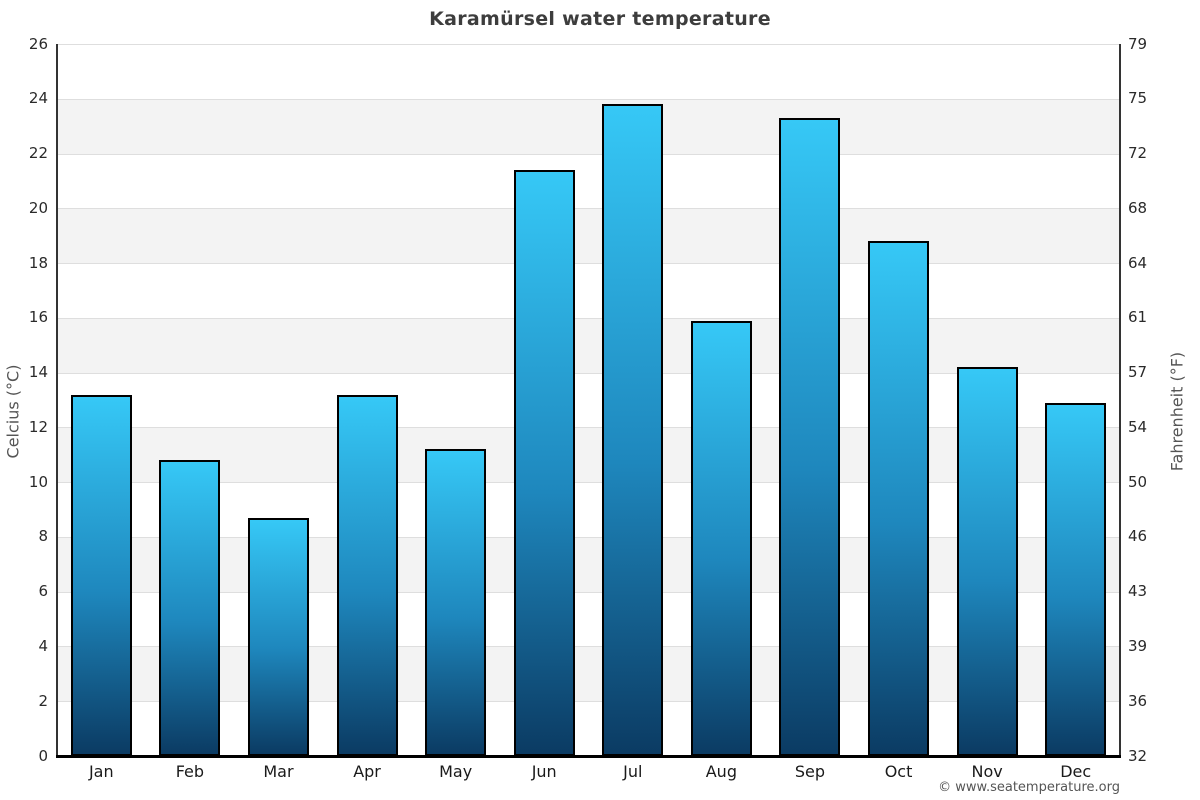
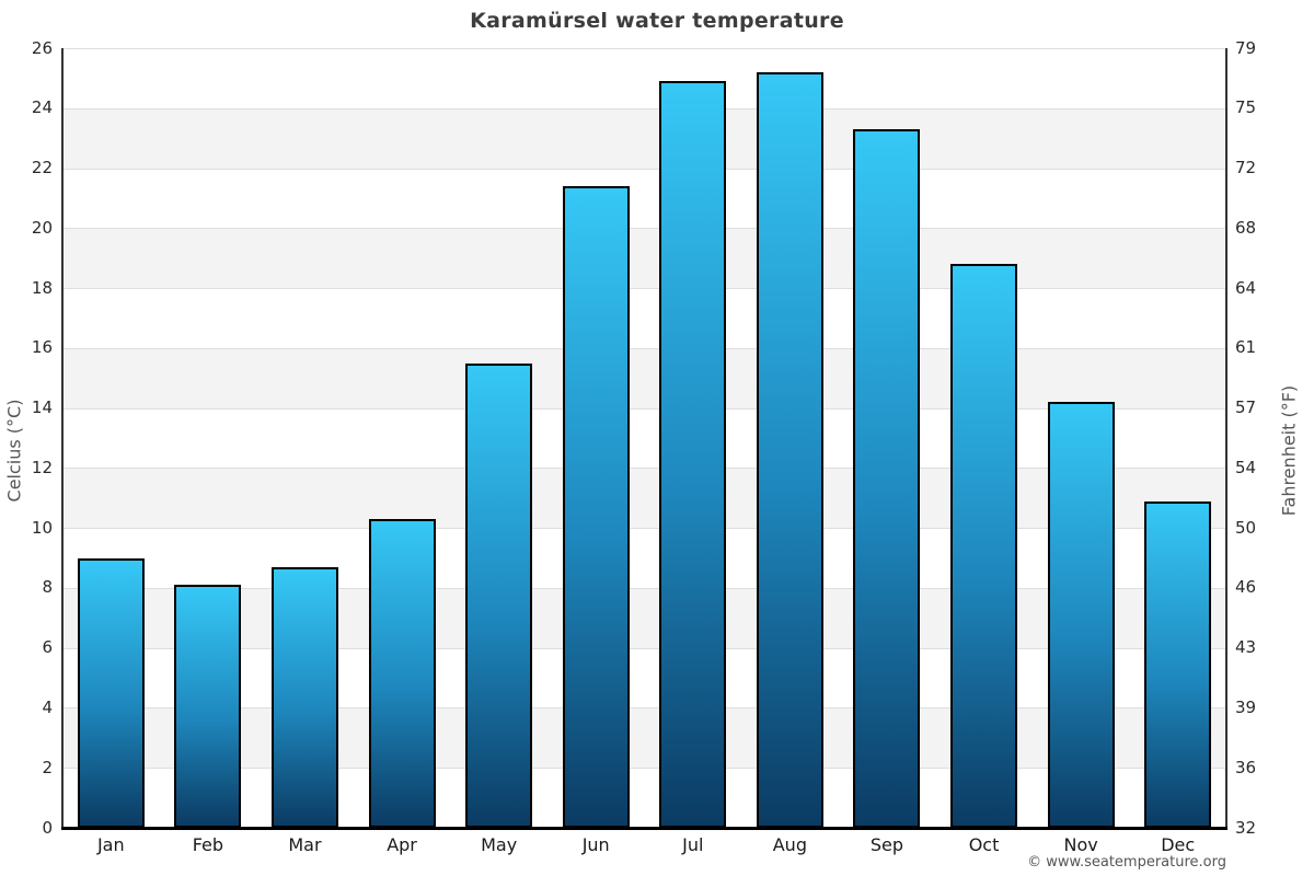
Jan: 13.2 -> 9.0
Feb: 10.8 -> 8.1
Apr: 13.2 -> 10.3
May: 11.2 -> 15.5
Jul: 23.8 -> 24.9
Aug: 15.9 -> 25.2
Dec: 12.9 -> 10.9
